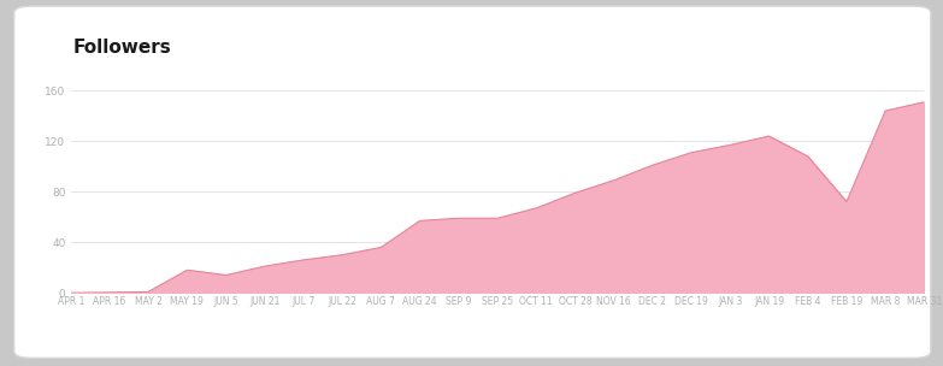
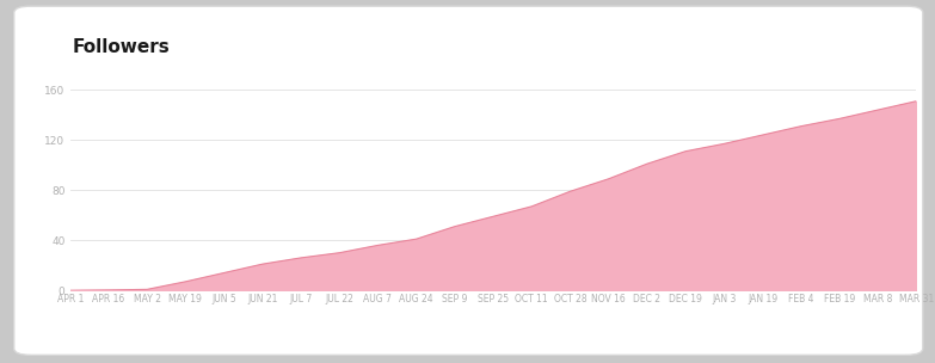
MAY 19: 18 -> 7
AUG 24: 57 -> 41
SEP 9: 59 -> 51
FEB 4: 108 -> 131
FEB 19: 72 -> 137
